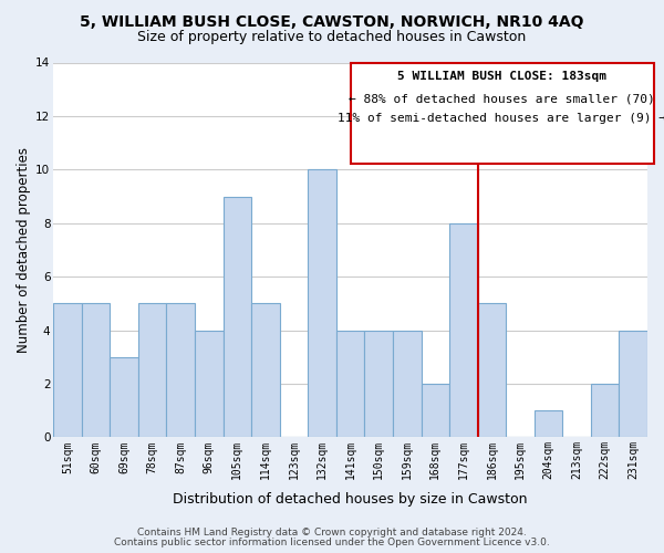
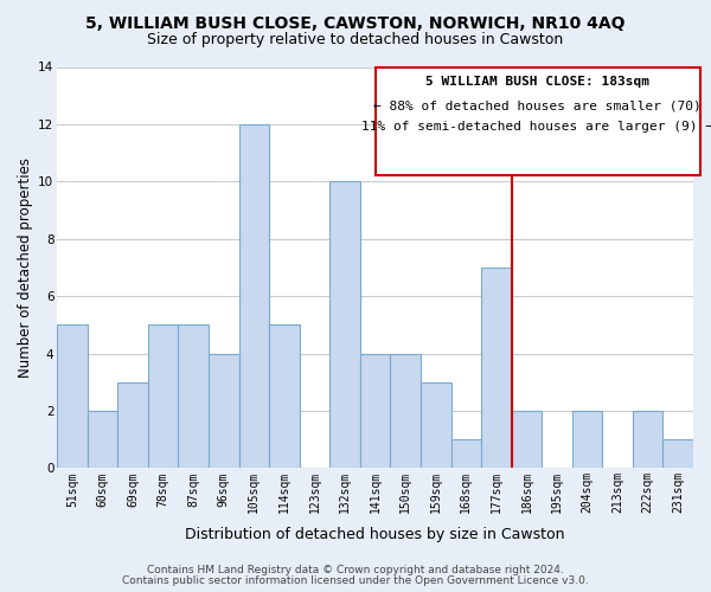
60sqm: 5 -> 2
105sqm: 9 -> 12
159sqm: 4 -> 3
168sqm: 2 -> 1
177sqm: 8 -> 7
186sqm: 5 -> 2
204sqm: 1 -> 2
231sqm: 4 -> 1
